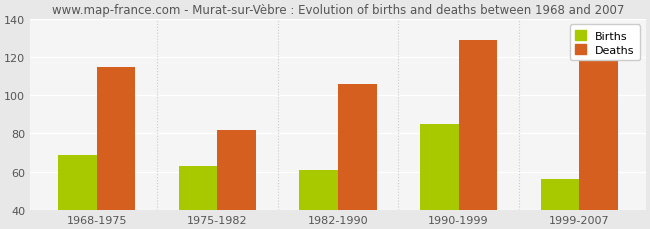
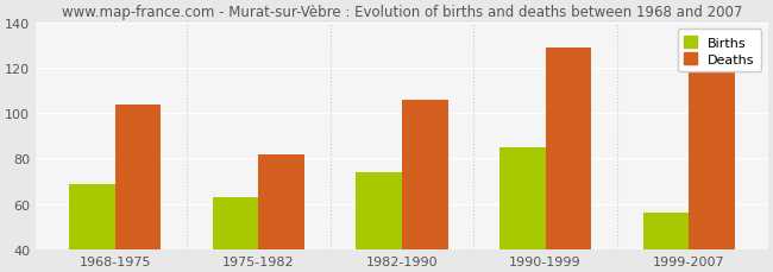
Deaths/1968-1975: 115 -> 104
Births/1982-1990: 61 -> 74
